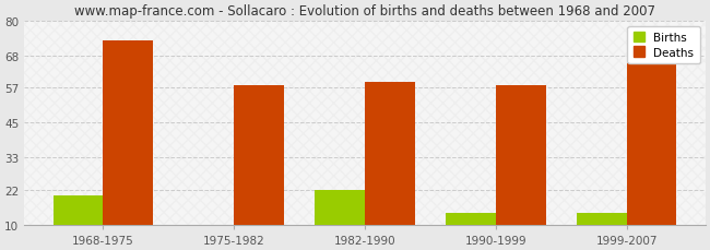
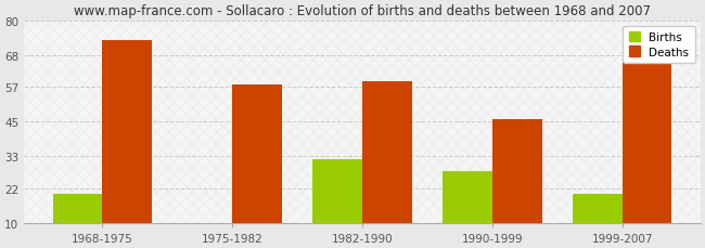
Births/1982-1990: 22 -> 32
Births/1990-1999: 14 -> 28
Deaths/1990-1999: 58 -> 46
Births/1999-2007: 14 -> 20
